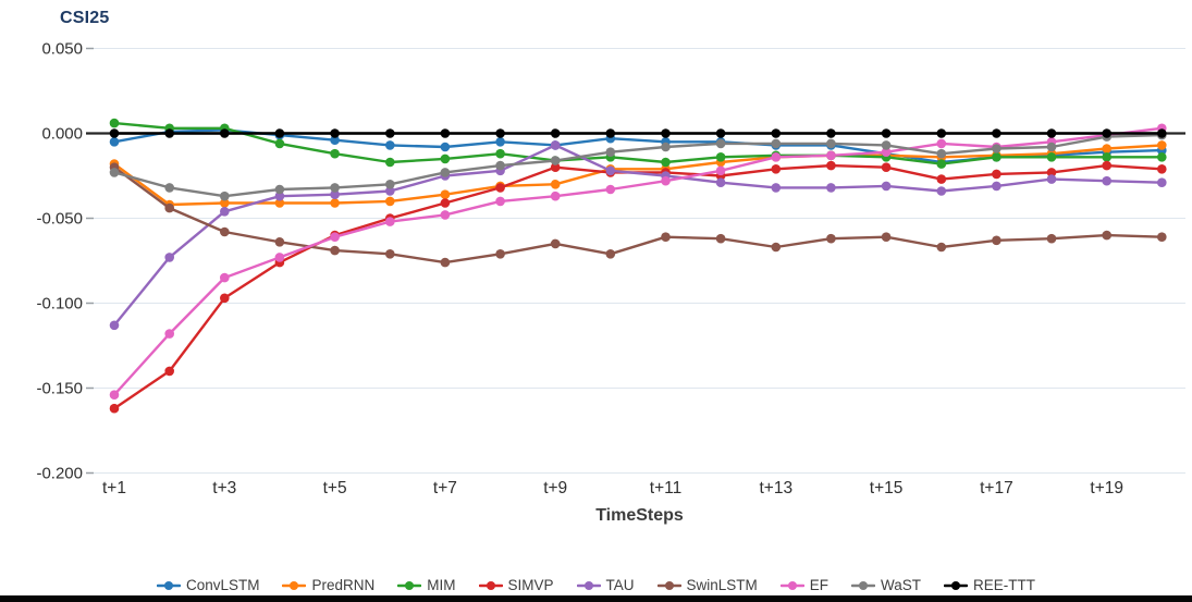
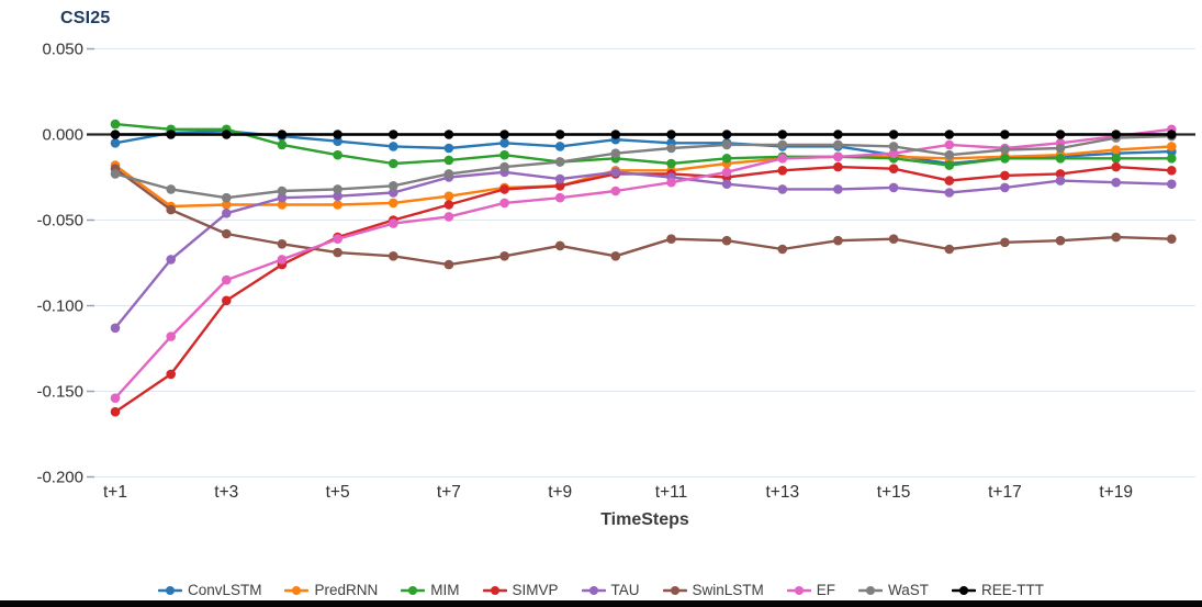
SIMVP/t+9: -0.020 -> -0.030
TAU/t+9: -0.007 -> -0.026
